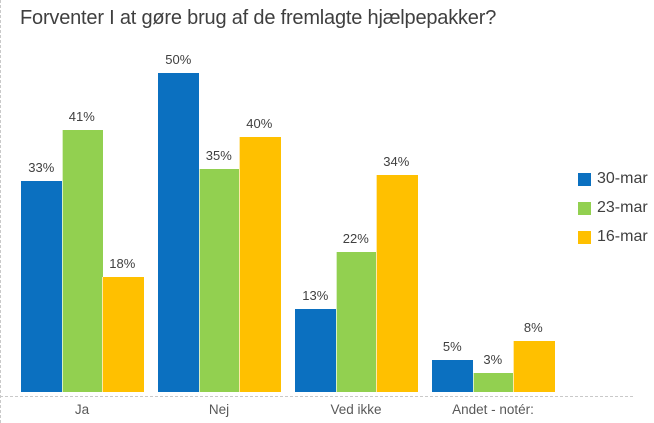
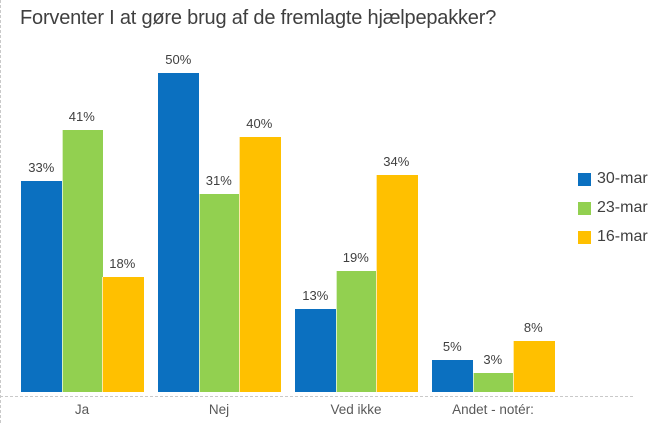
23-mar/Nej: 35% -> 31%
23-mar/Ved ikke: 22% -> 19%
